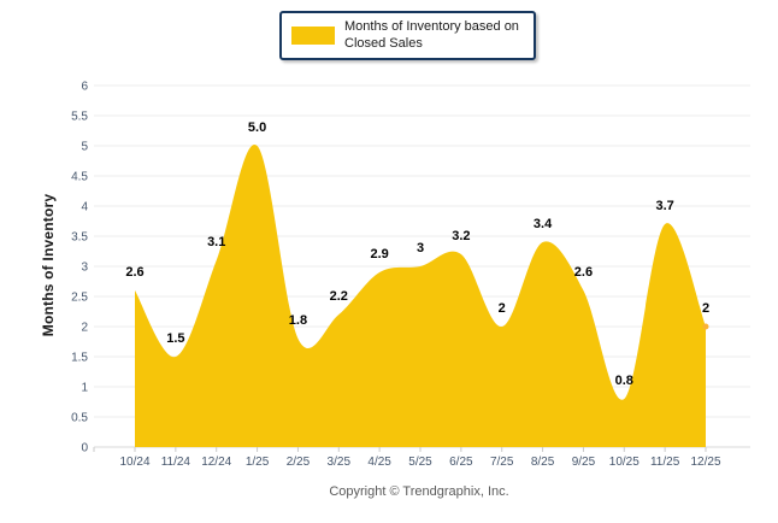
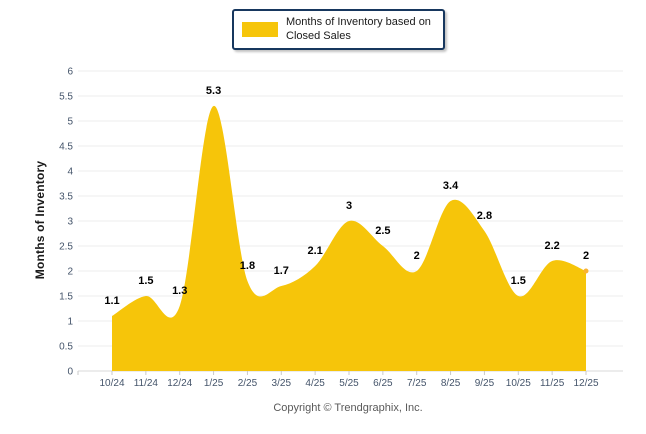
10/24: 2.6 -> 1.1
12/24: 3.1 -> 1.3
1/25: 5.0 -> 5.3
3/25: 2.2 -> 1.7
4/25: 2.9 -> 2.1
6/25: 3.2 -> 2.5
9/25: 2.6 -> 2.8
10/25: 0.8 -> 1.5
11/25: 3.7 -> 2.2
